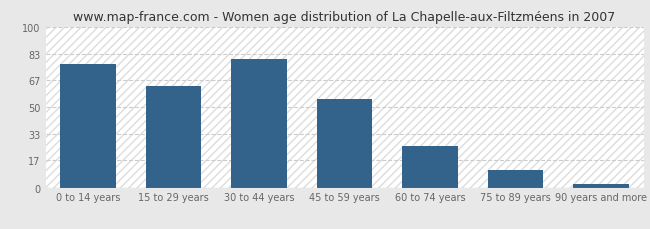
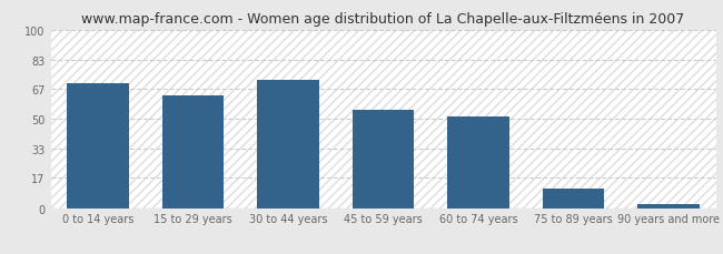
0 to 14 years: 77 -> 70
30 to 44 years: 80 -> 72
60 to 74 years: 26 -> 51
